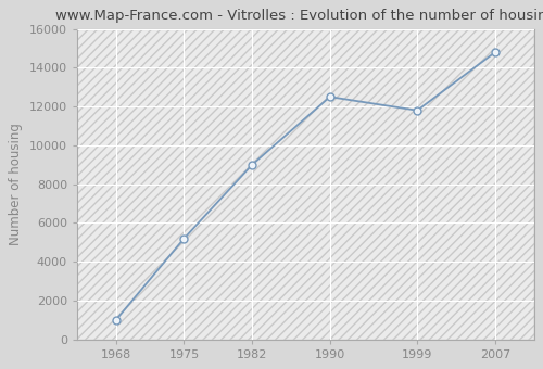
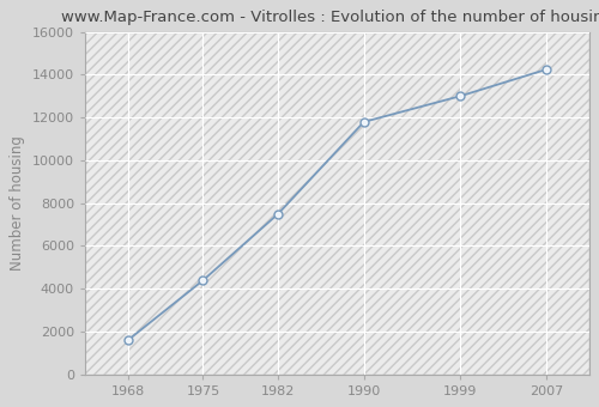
1968: 1000 -> 1600
1975: 5200 -> 4400
1982: 9000 -> 7500
1990: 12500 -> 11800
1999: 11800 -> 13000
2007: 14800 -> 14200
